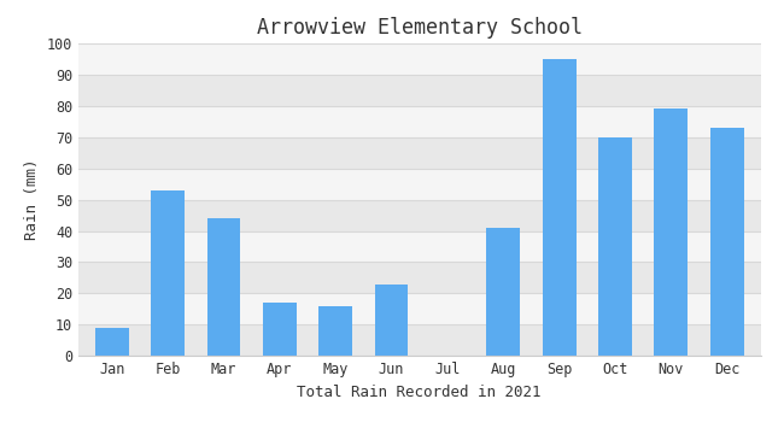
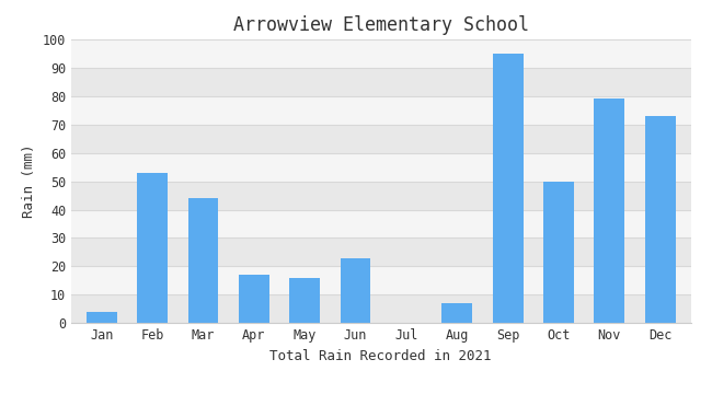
Jan: 9 -> 4
Aug: 41 -> 7
Oct: 70 -> 50
